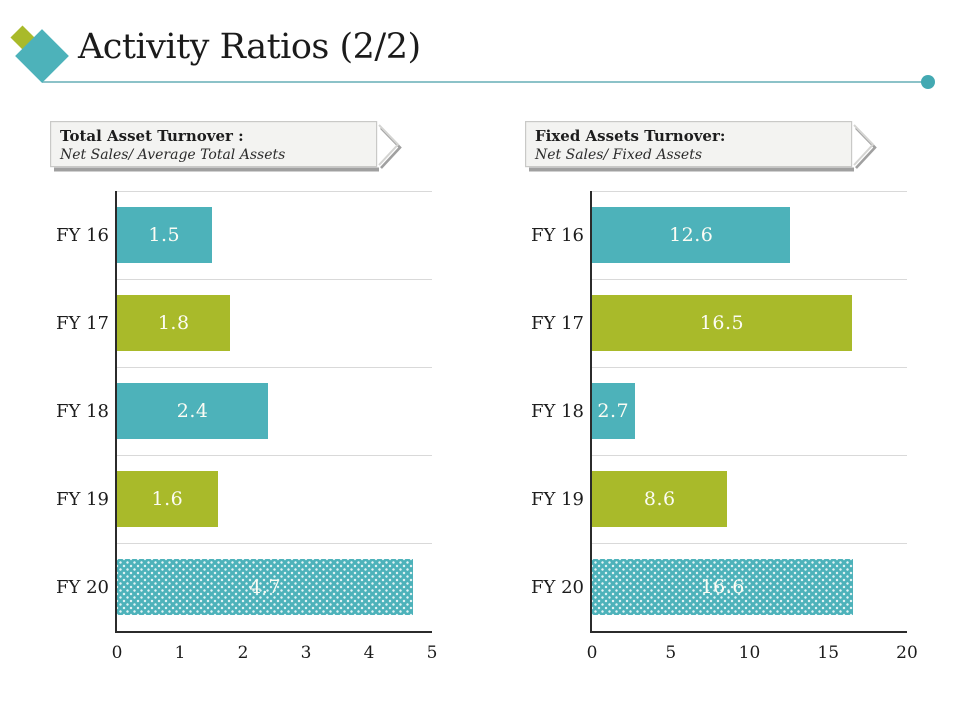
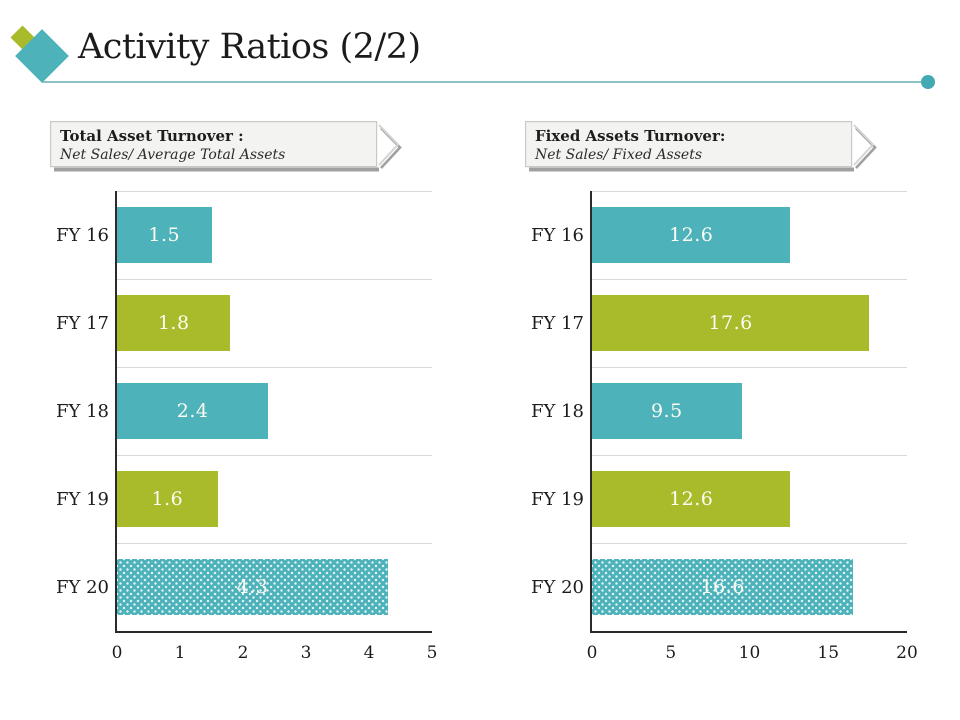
Total Asset Turnover :/FY 20: 4.7 -> 4.3
Fixed Assets Turnover:/FY 17: 16.5 -> 17.6
Fixed Assets Turnover:/FY 18: 2.7 -> 9.5
Fixed Assets Turnover:/FY 19: 8.6 -> 12.6
